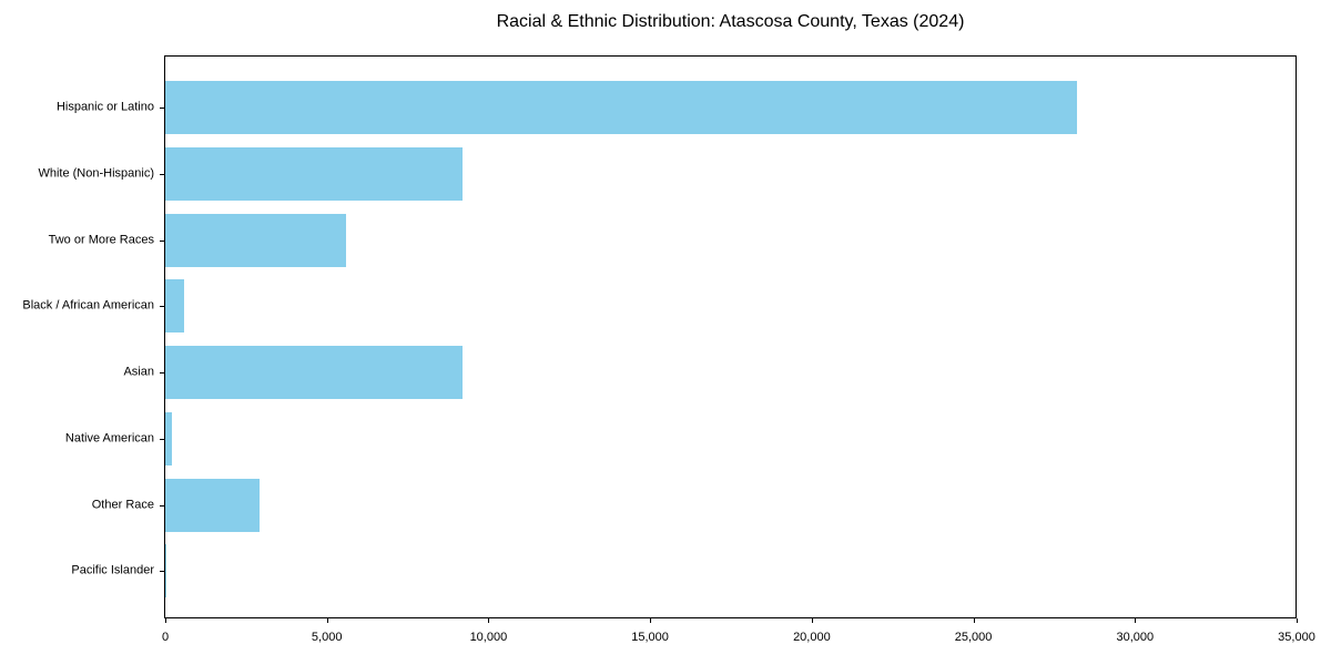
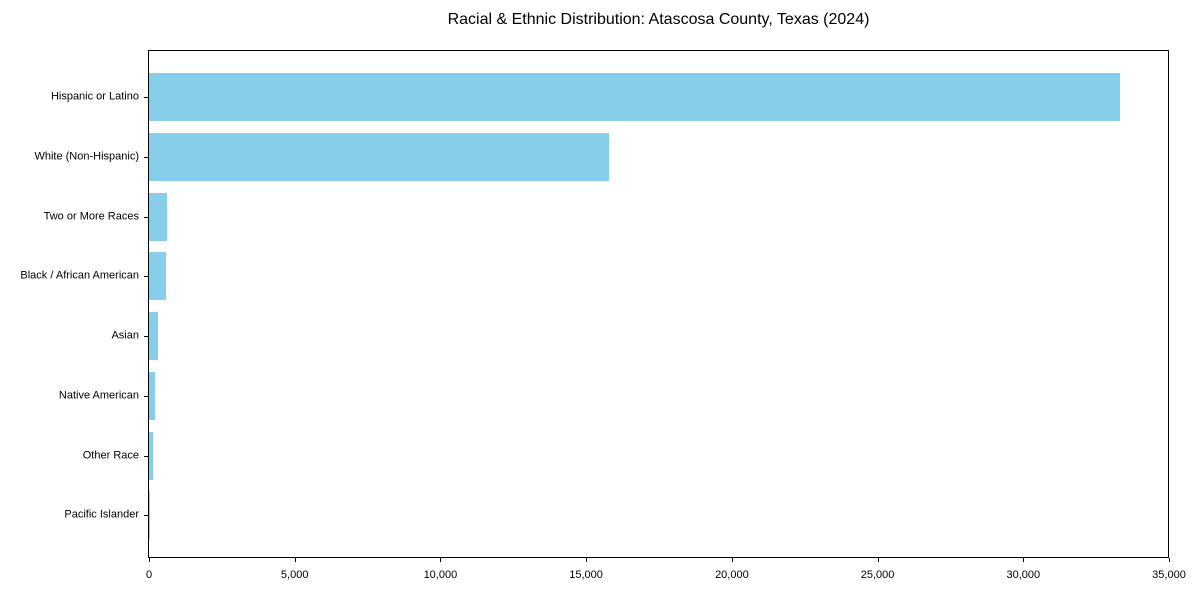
Hispanic or Latino: 28200 -> 33300
White (Non-Hispanic): 9200 -> 15800
Two or More Races: 5600 -> 600
Asian: 9200 -> 300
Other Race: 2900 -> 100
